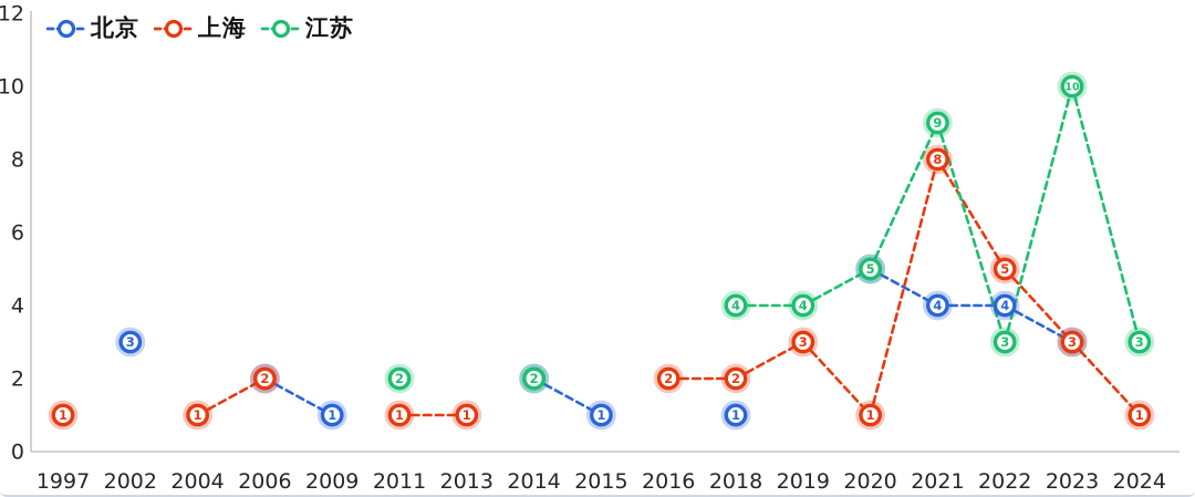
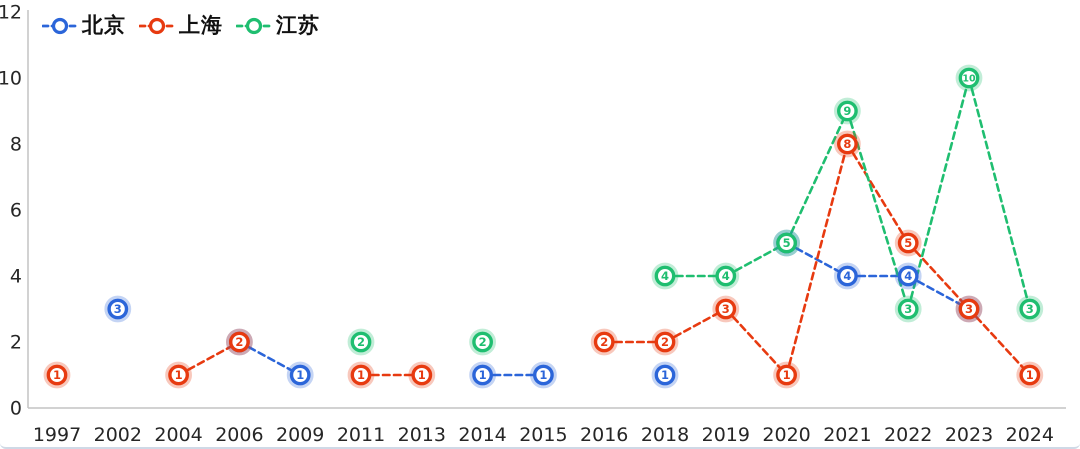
北京/2014: 2 -> 1
